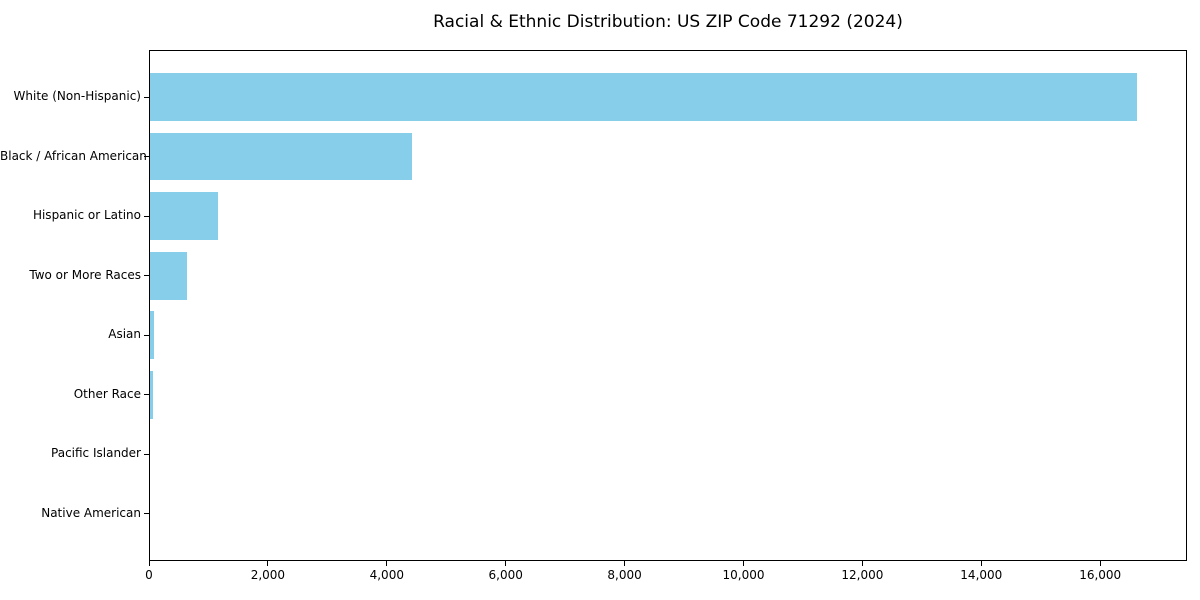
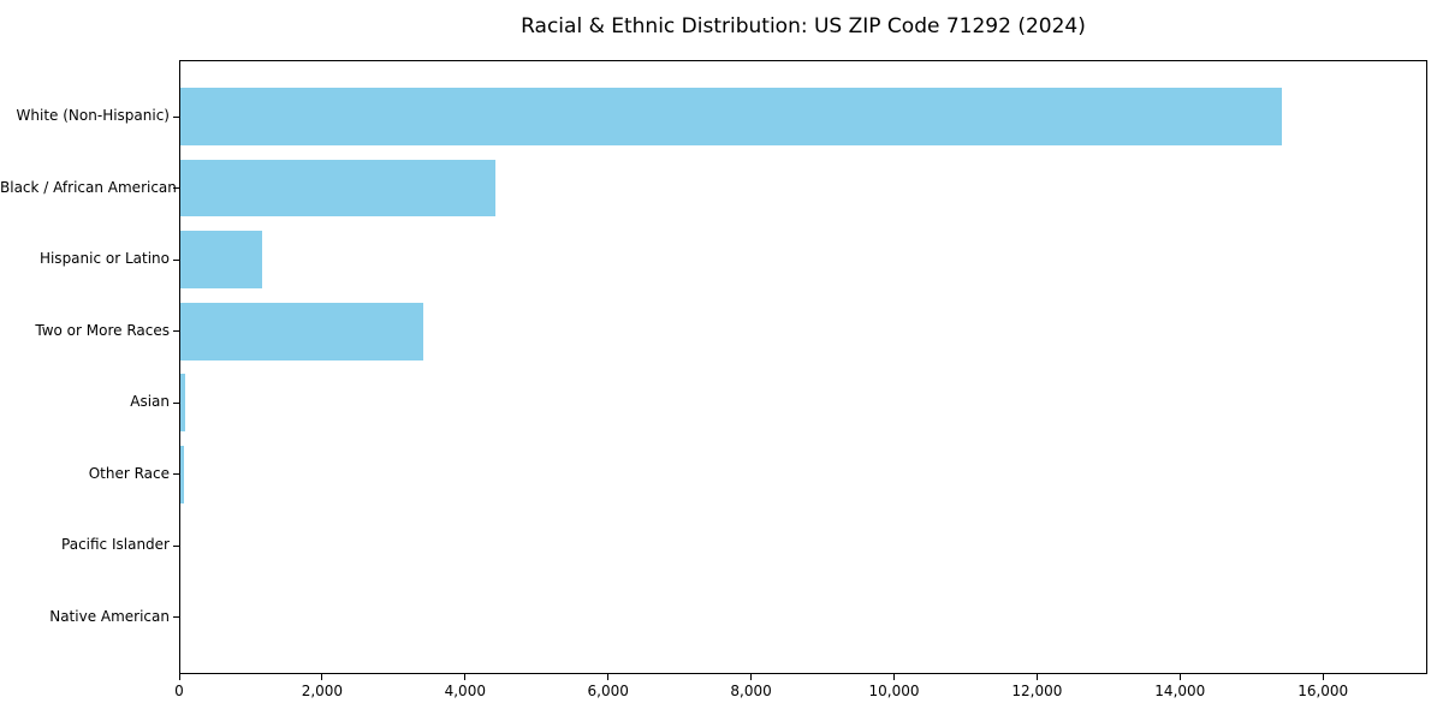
White (Non-Hispanic): 16600 -> 15400
Two or More Races: 600 -> 3400
